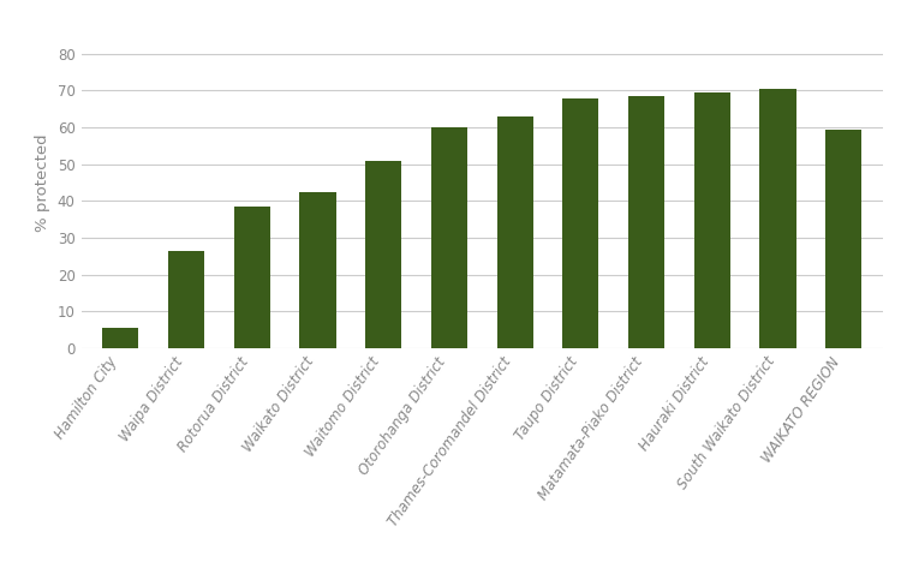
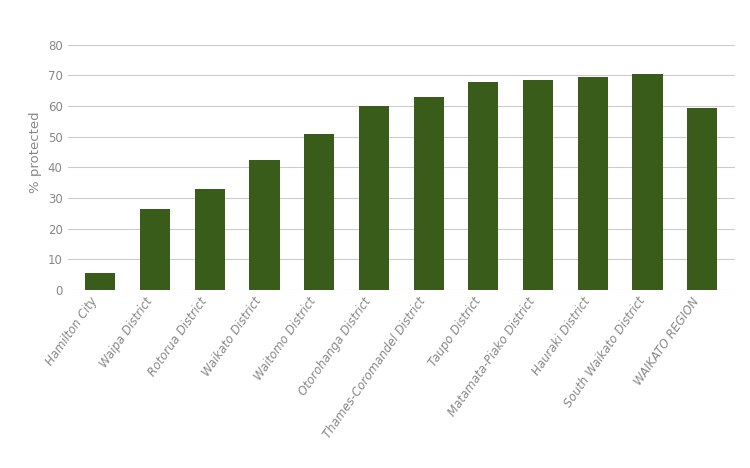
Rotorua District: 38.5 -> 33.0
